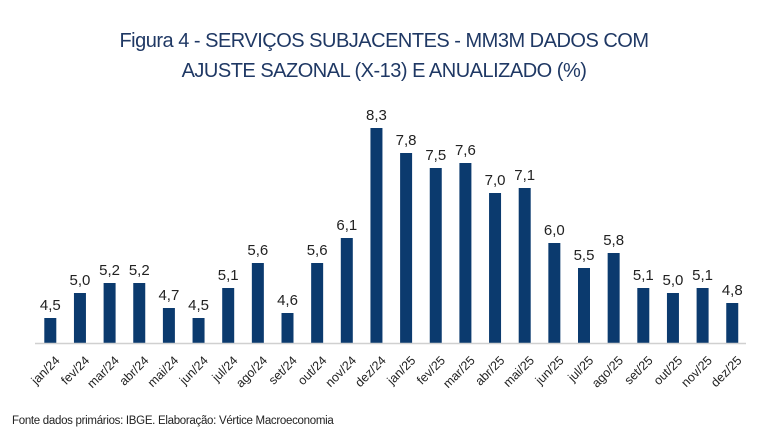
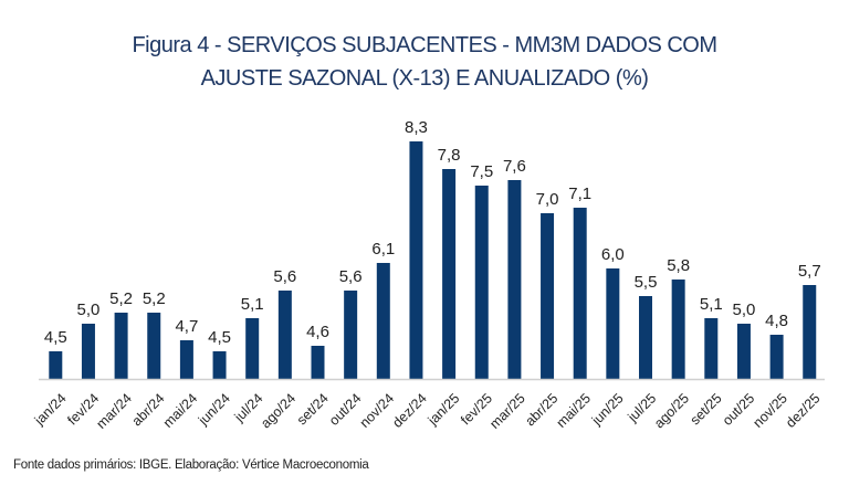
nov/25: 5,1 -> 4,8
dez/25: 4,8 -> 5,7
